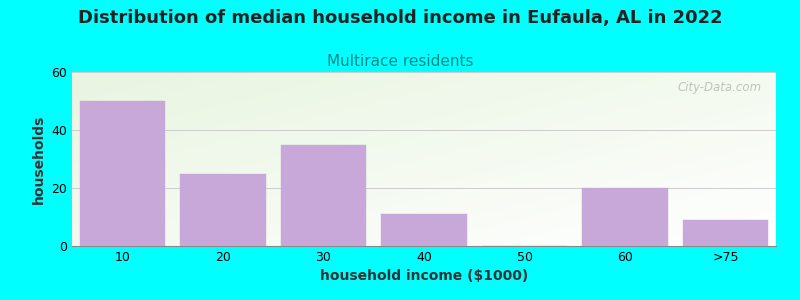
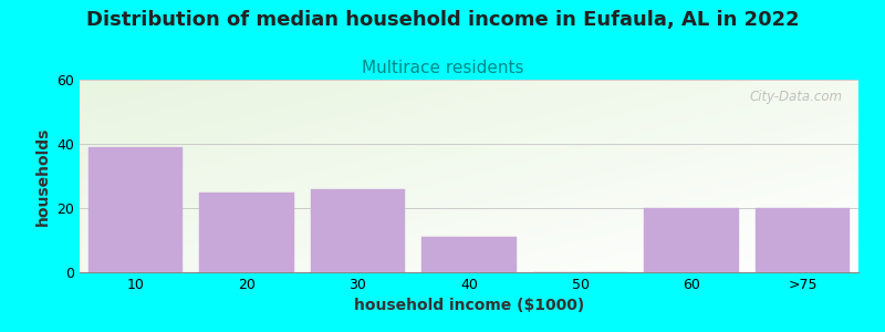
10: 50 -> 39
30: 35 -> 26
>75: 9 -> 20
